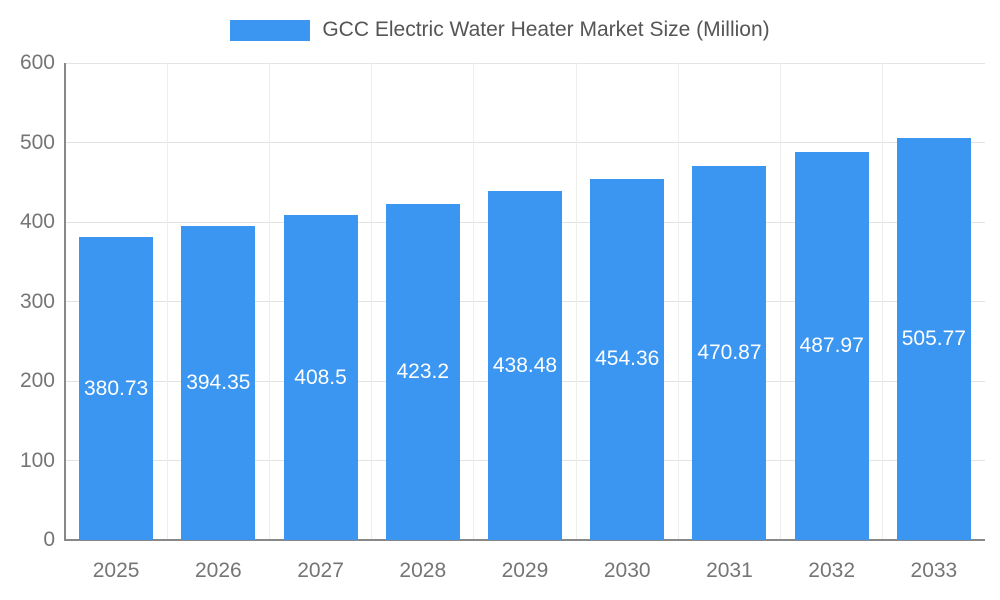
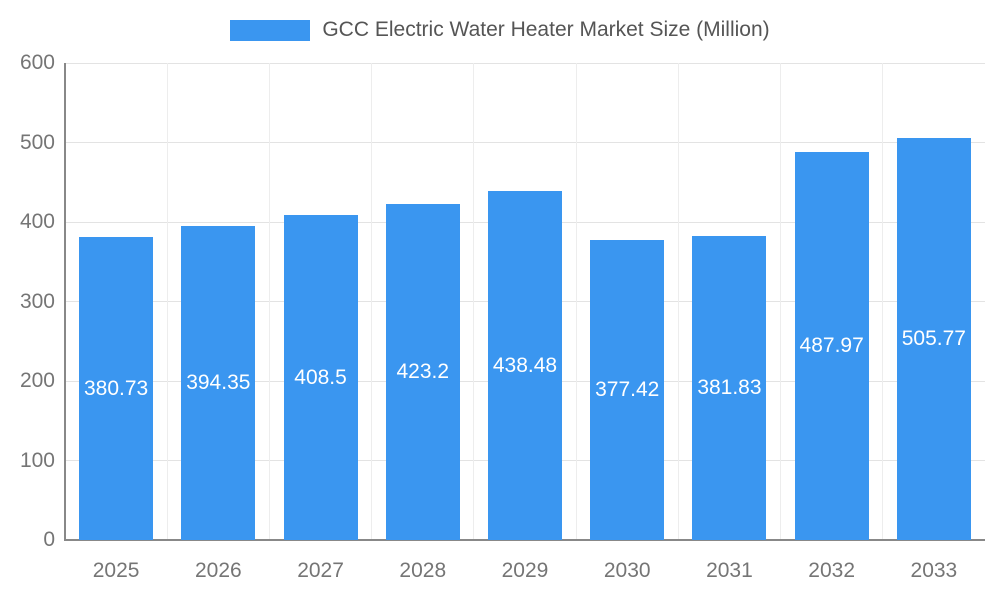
2030: 454.36 -> 377.42
2031: 470.87 -> 381.83
